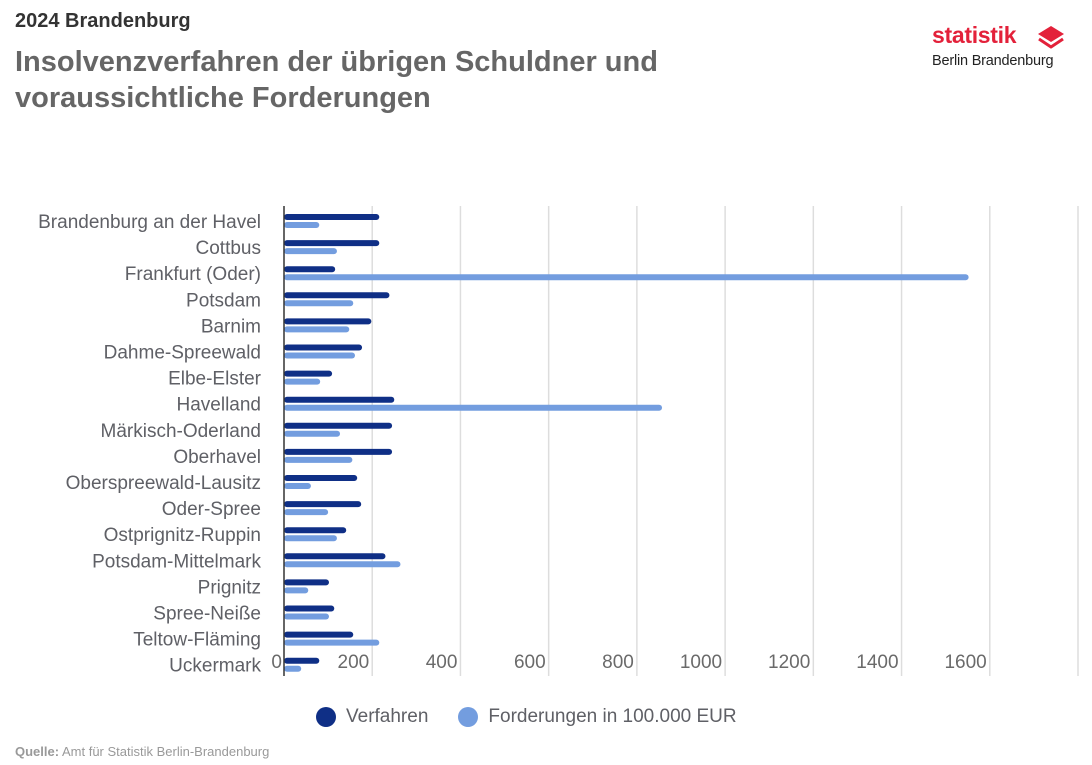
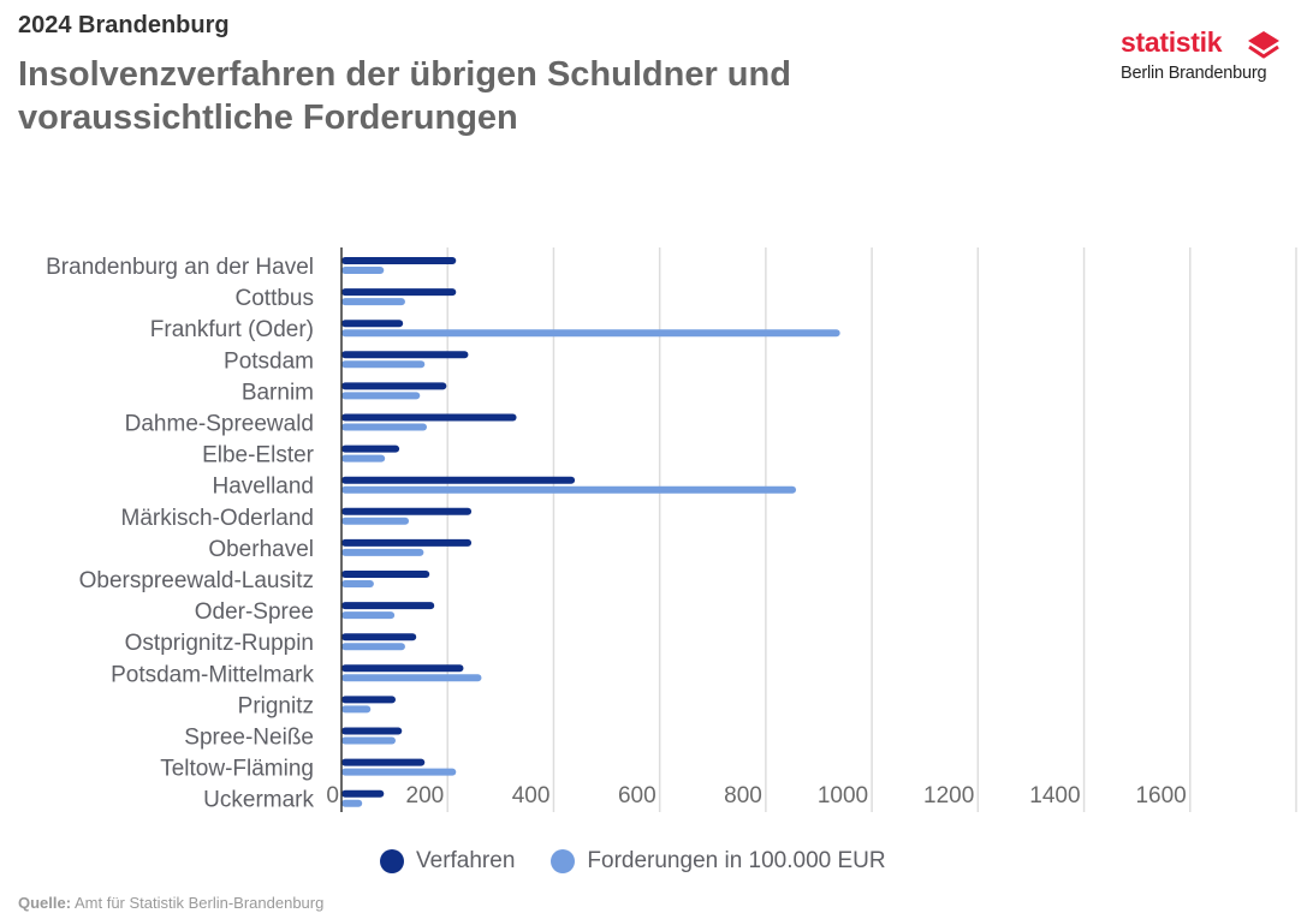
Forderungen in 100.000 EUR/Frankfurt (Oder): 1550 -> 940
Verfahren/Dahme-Spreewald: 180 -> 330
Verfahren/Havelland: 250 -> 440
